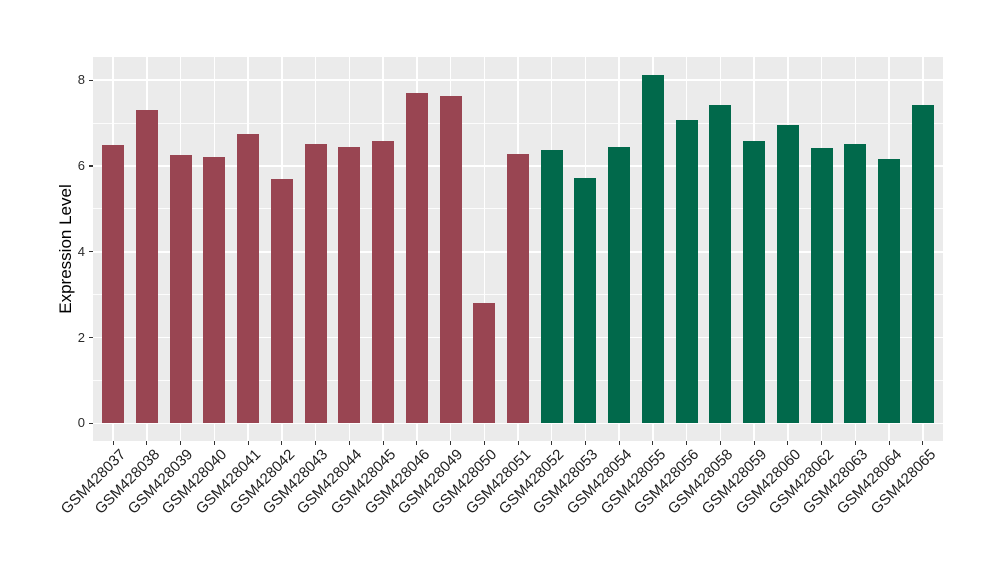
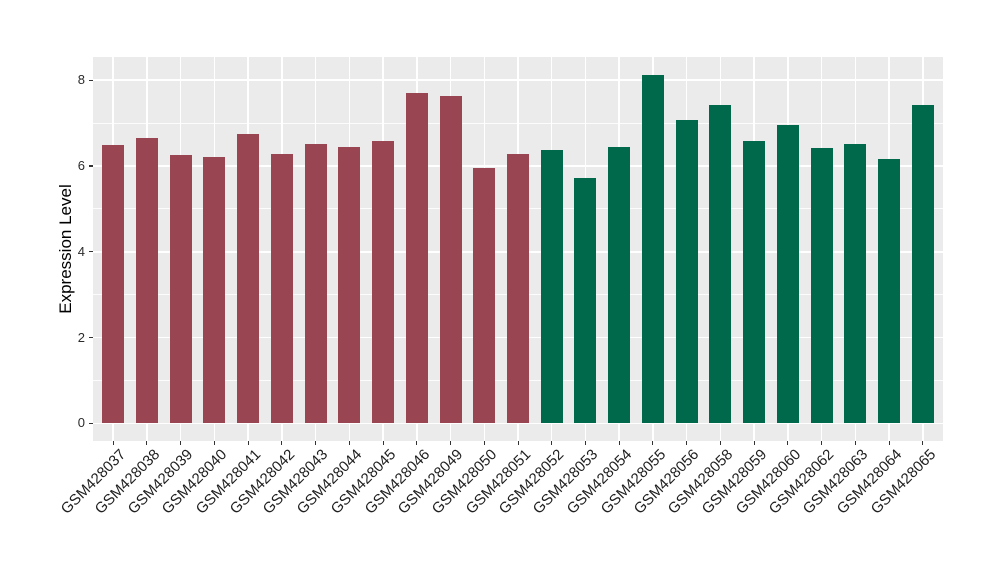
GSM428038: 7.3 -> 6.7
GSM428042: 5.7 -> 6.3
GSM428050: 2.8 -> 6.0
